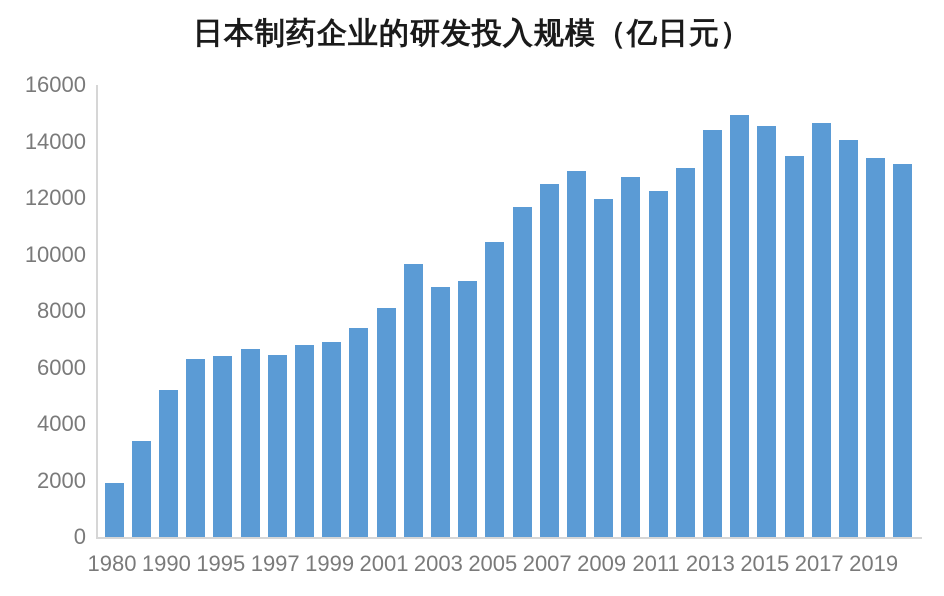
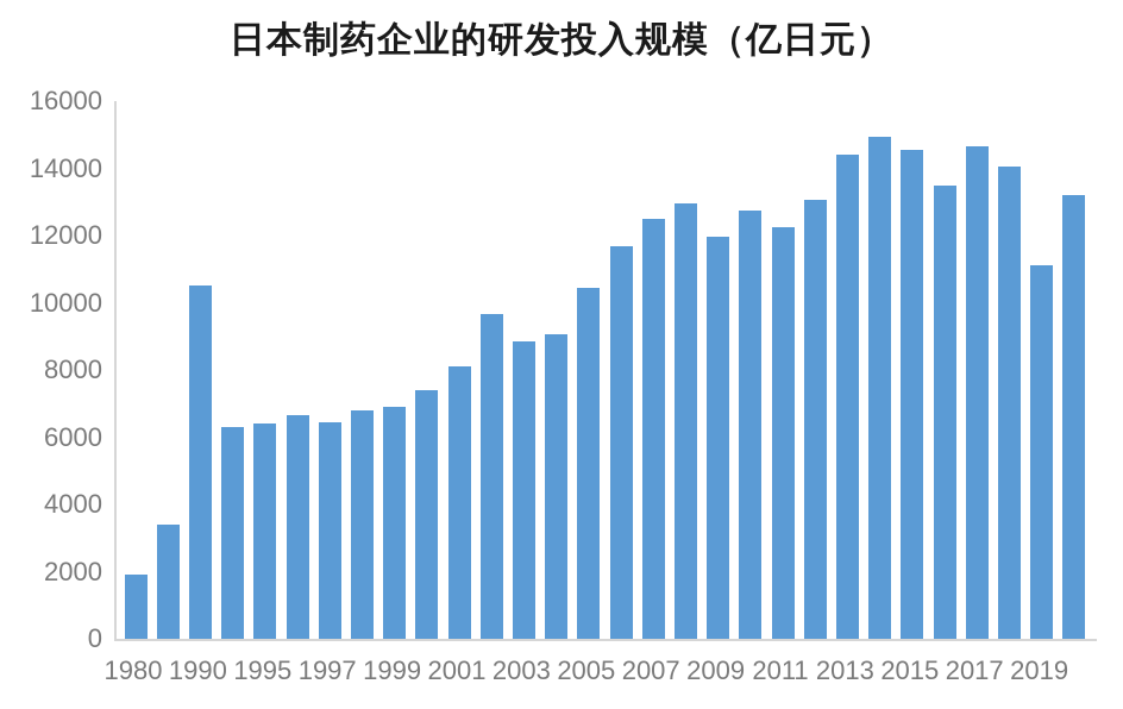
1990: 5200 -> 10500
2019: 13400 -> 11100
